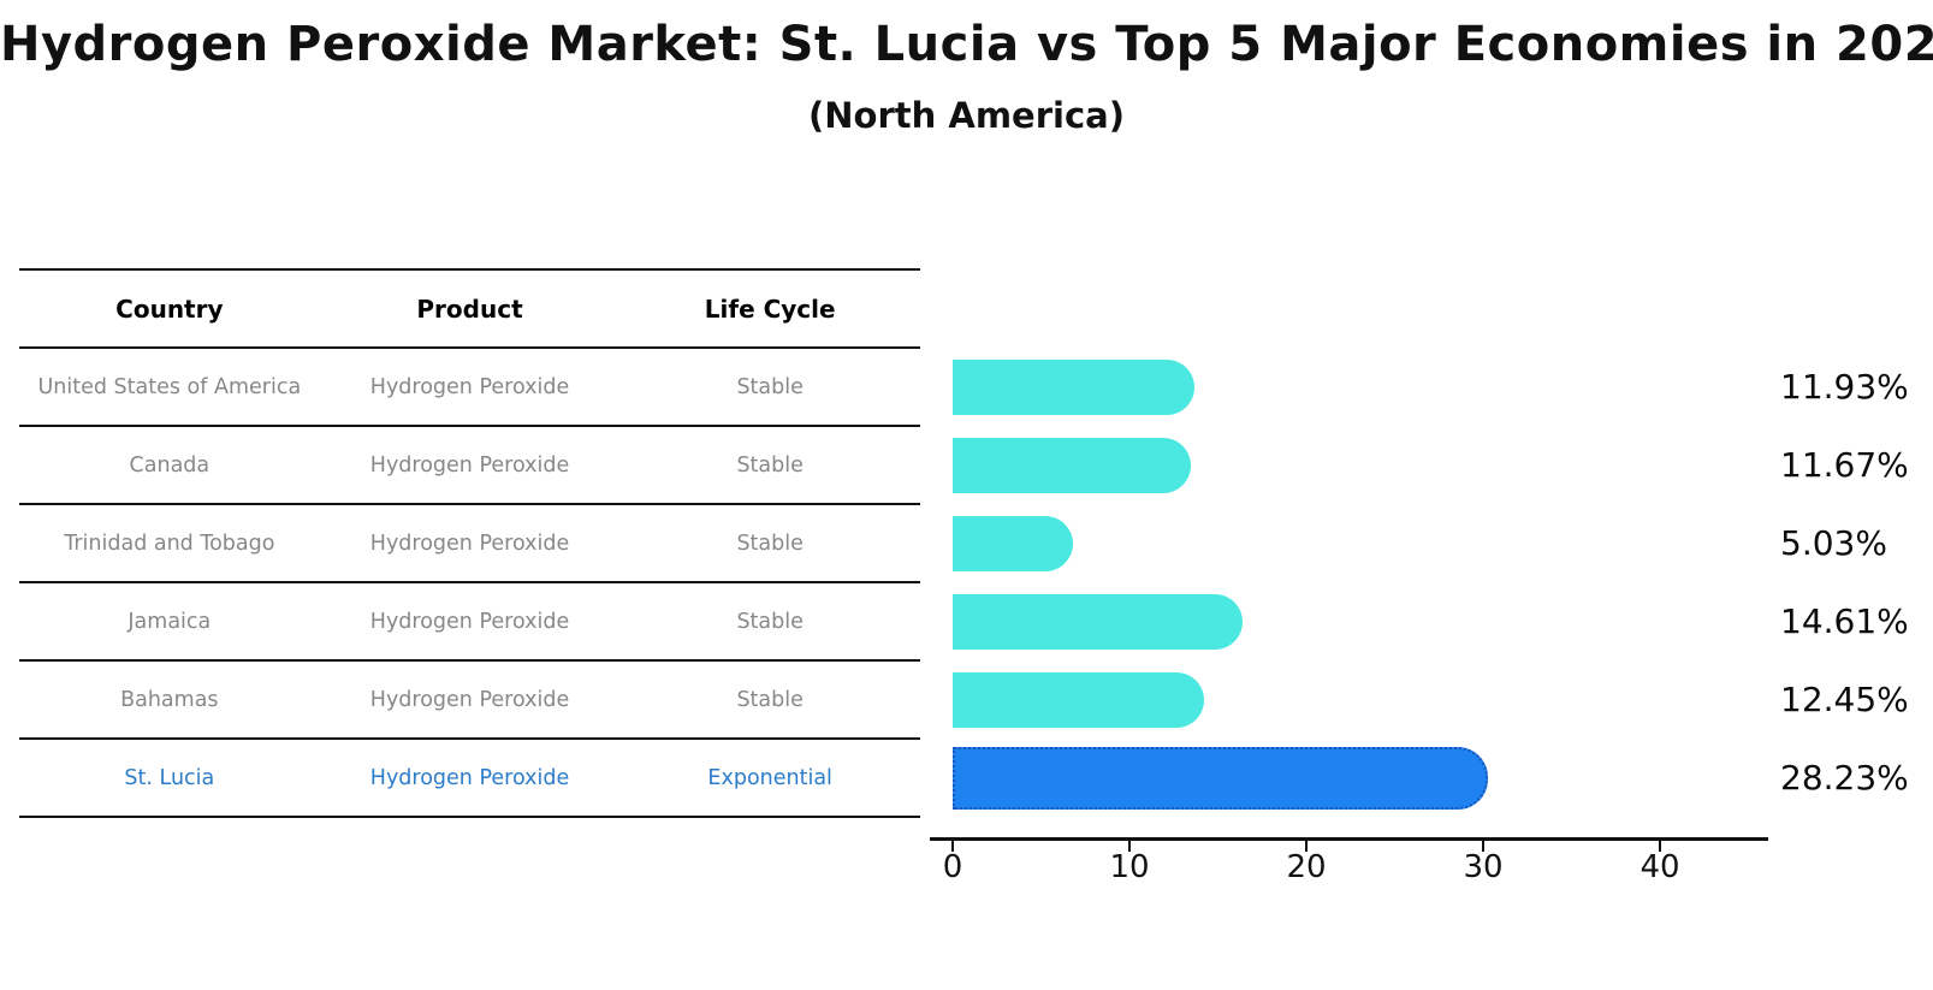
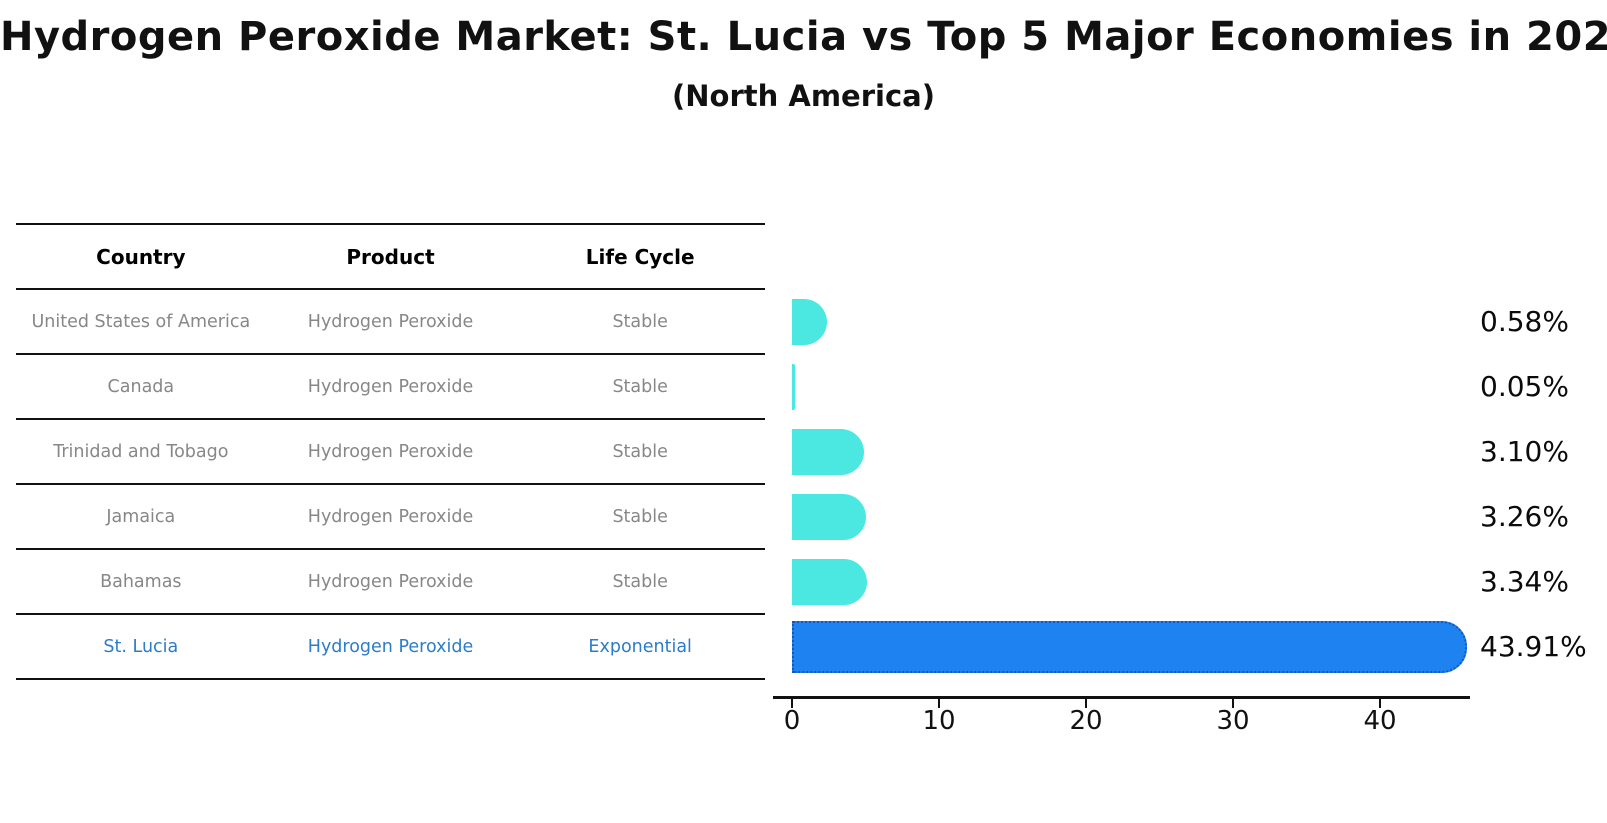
United States of America: 11.93% -> 0.58%
Canada: 11.67% -> 0.05%
Trinidad and Tobago: 5.03% -> 3.10%
Jamaica: 14.61% -> 3.26%
Bahamas: 12.45% -> 3.34%
St. Lucia: 28.23% -> 43.91%
